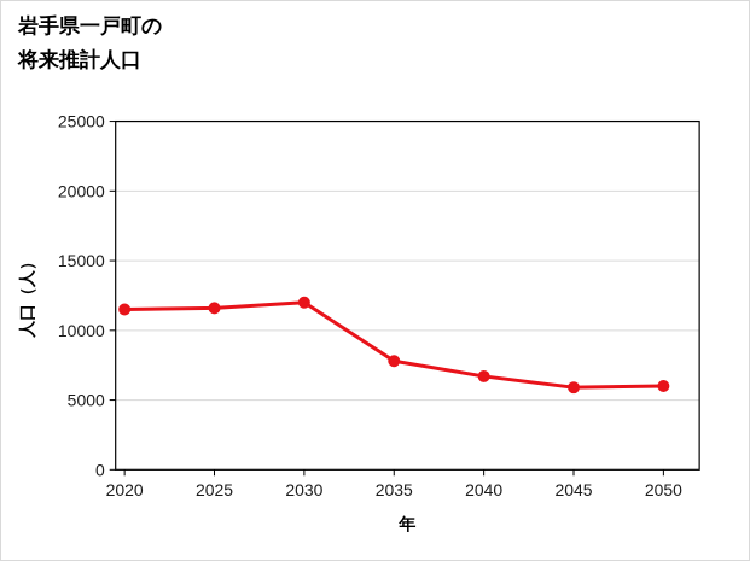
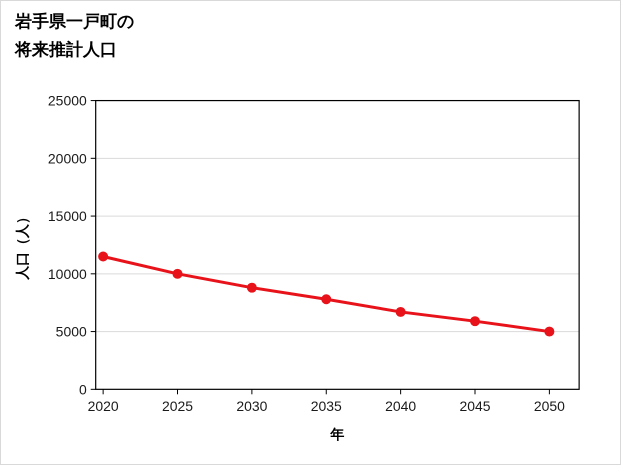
2025: 11600 -> 10000
2030: 12000 -> 8800
2050: 6000 -> 5000
